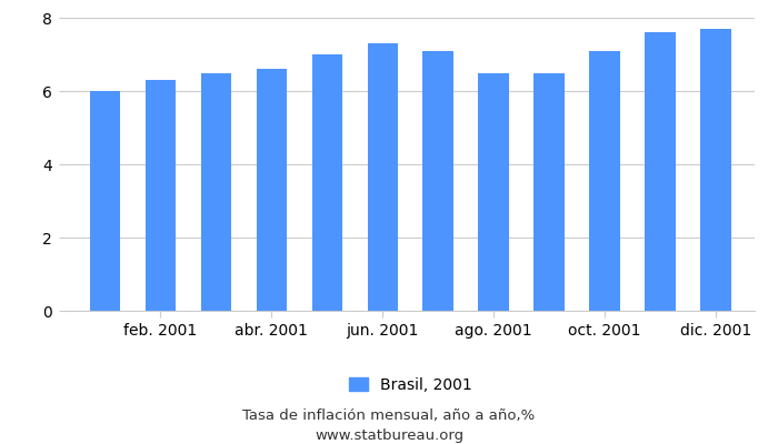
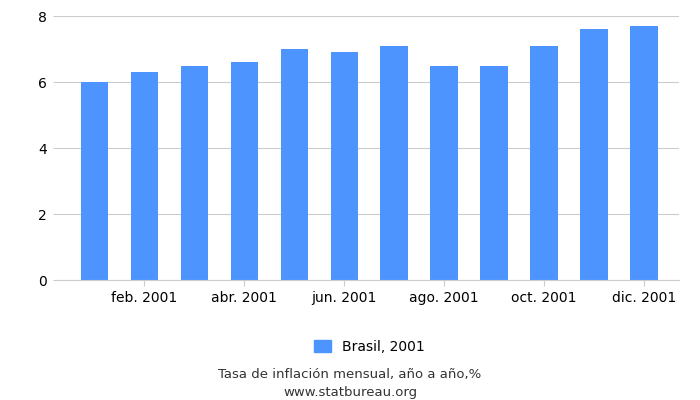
jun. 2001: 7.3 -> 6.9
